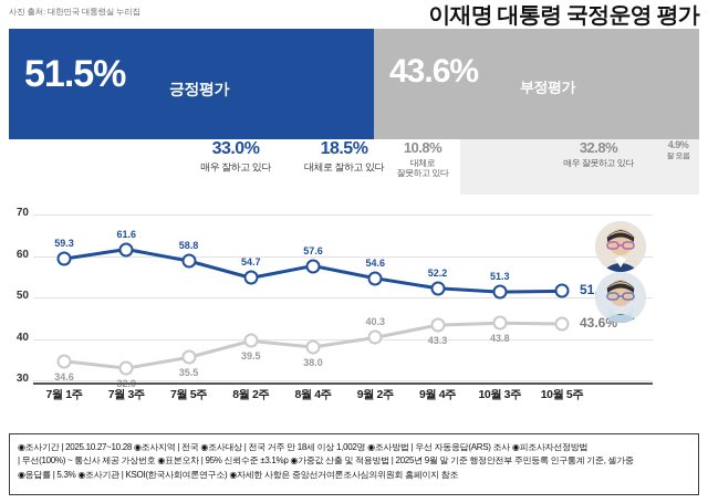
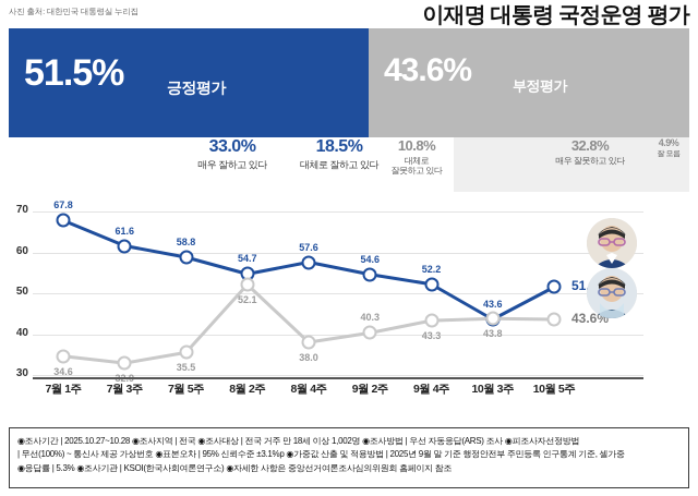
긍정평가/7월 1주: 59.3 -> 67.8
부정평가/8월 2주: 39.5 -> 52.1
긍정평가/10월 3주: 51.3 -> 43.6
